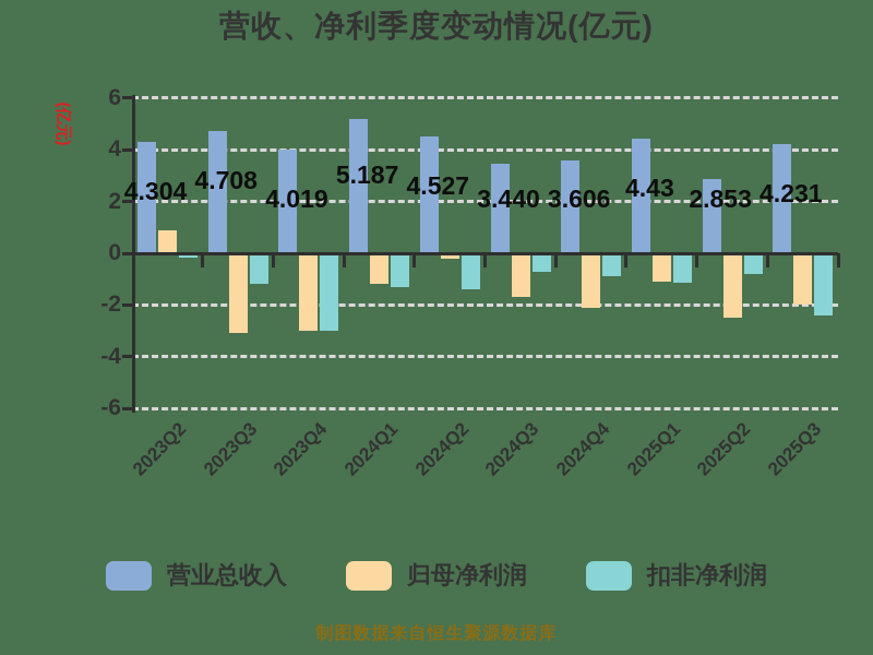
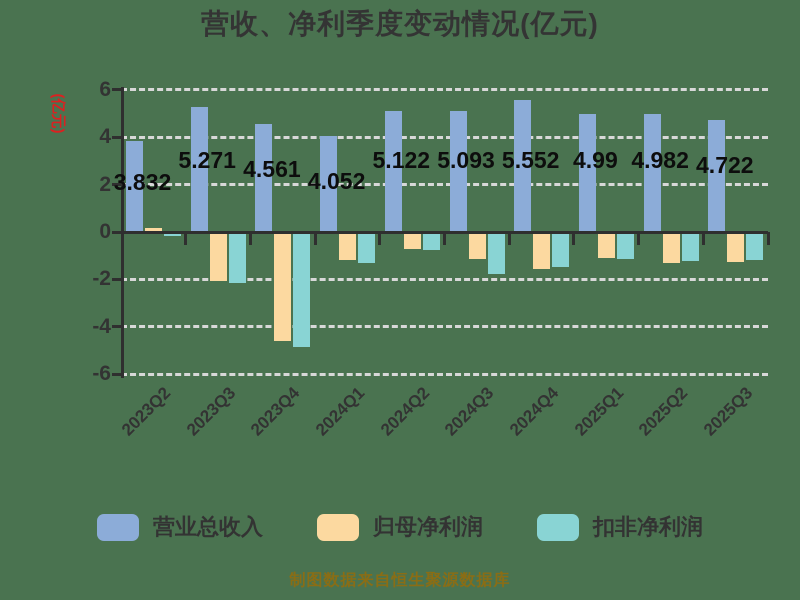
营业总收入/2023Q2: 4.304 -> 3.832
归母净利润/2023Q2: 0.9 -> 0.1
营业总收入/2023Q3: 4.708 -> 5.271
归母净利润/2023Q3: -3.1 -> -2.0
扣非净利润/2023Q3: -1.2 -> -2.1
营业总收入/2023Q4: 4.019 -> 4.561
归母净利润/2023Q4: -3.0 -> -4.6
扣非净利润/2023Q4: -3.0 -> -4.9
营业总收入/2024Q1: 5.187 -> 4.052
营业总收入/2024Q2: 4.527 -> 5.122
归母净利润/2024Q2: -0.2 -> -0.7
扣非净利润/2024Q2: -1.4 -> -0.8
营业总收入/2024Q3: 3.440 -> 5.093
归母净利润/2024Q3: -1.7 -> -1.1
扣非净利润/2024Q3: -0.7 -> -1.8
营业总收入/2024Q4: 3.606 -> 5.552
归母净利润/2024Q4: -2.1 -> -1.6
扣非净利润/2024Q4: -0.9 -> -1.5
营业总收入/2025Q1: 4.43 -> 4.99
营业总收入/2025Q2: 2.853 -> 4.982
归母净利润/2025Q2: -2.5 -> -1.3
扣非净利润/2025Q2: -0.8 -> -1.2
营业总收入/2025Q3: 4.231 -> 4.722
归母净利润/2025Q3: -2.0 -> -1.3
扣非净利润/2025Q3: -2.4 -> -1.2
